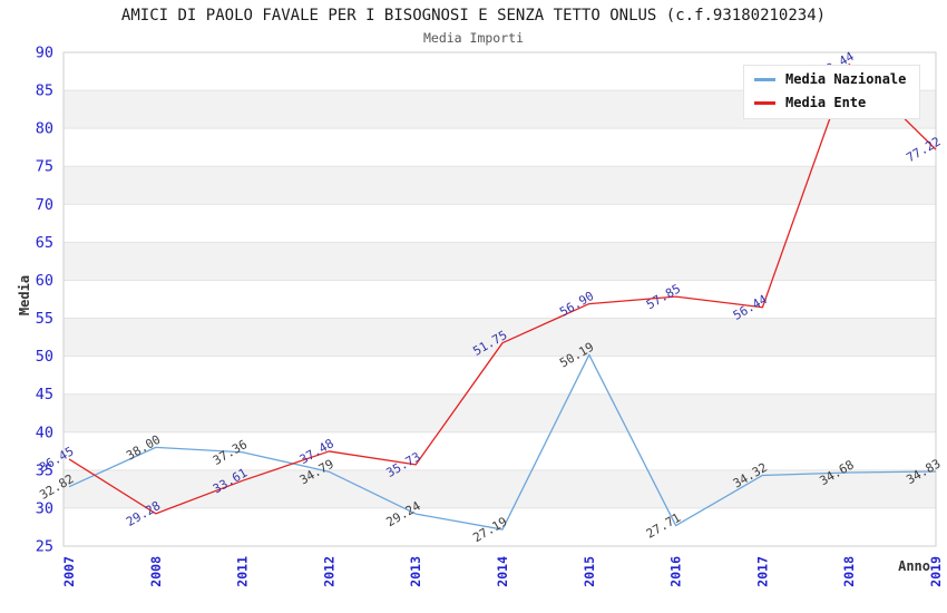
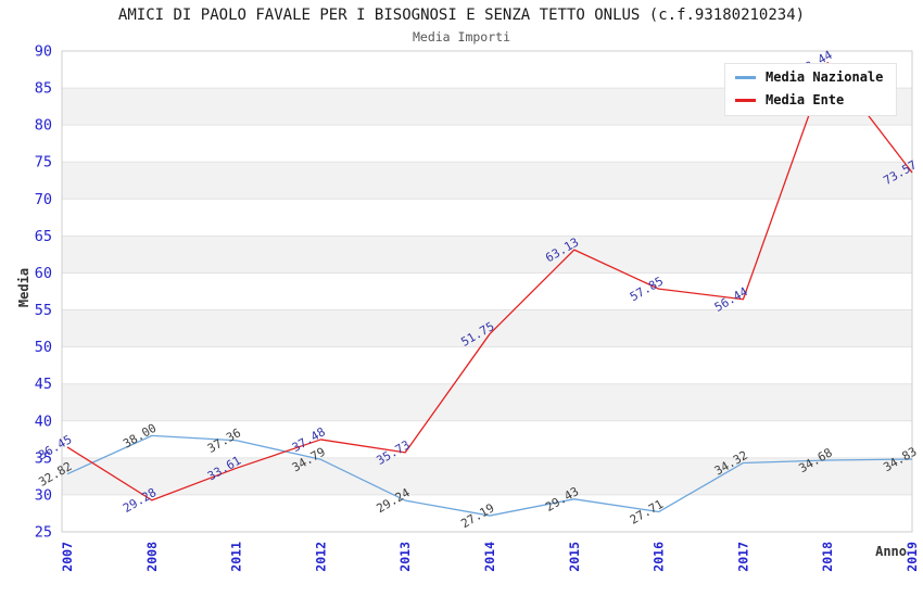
Media Nazionale/2015: 50.19 -> 29.43
Media Ente/2015: 56.90 -> 63.13
Media Ente/2019: 77.22 -> 73.57
